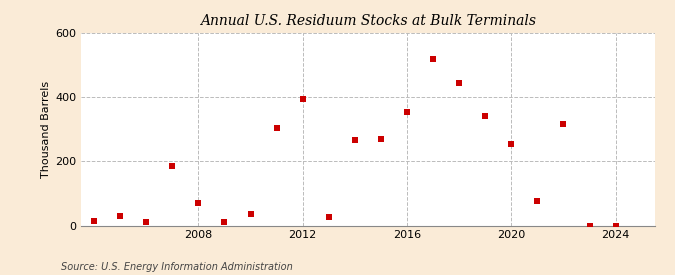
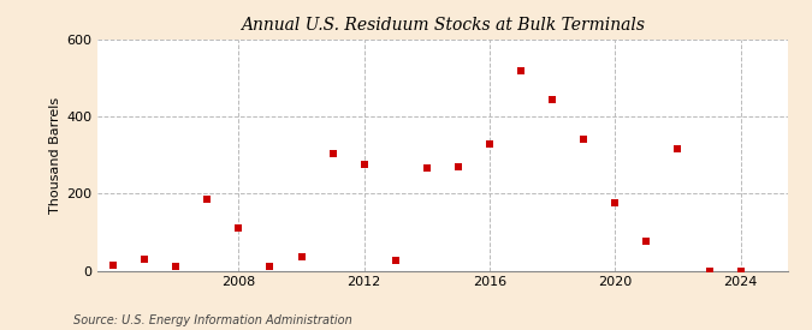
2008: 70 -> 110
2012: 395 -> 275
2016: 355 -> 330
2020: 255 -> 175
